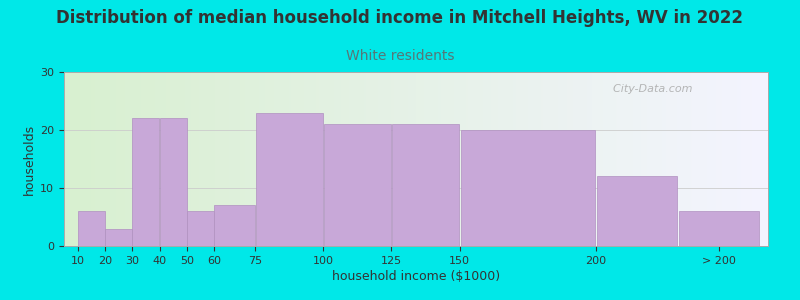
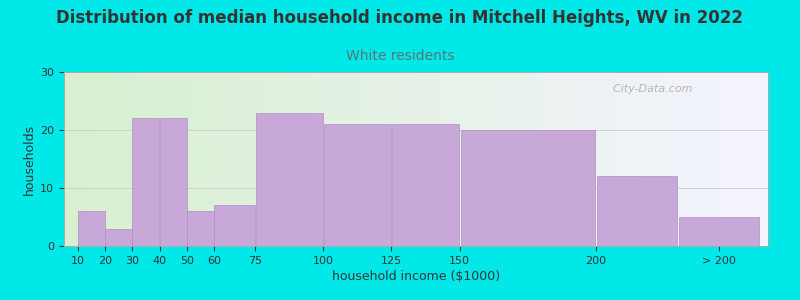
> 200: 6 -> 5
